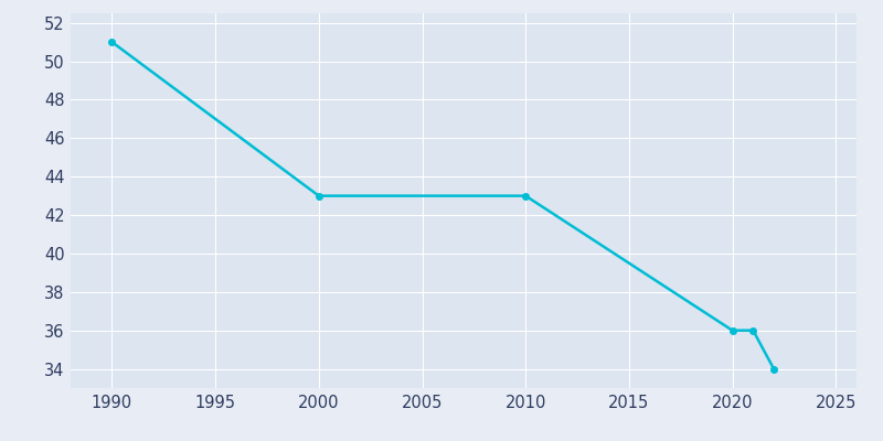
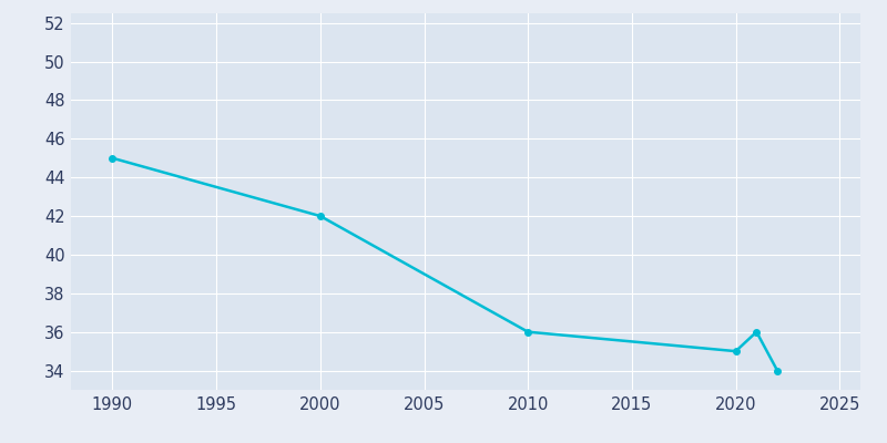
1990: 51 -> 45
2000: 43 -> 42
2010: 43 -> 36
2020: 36 -> 35
